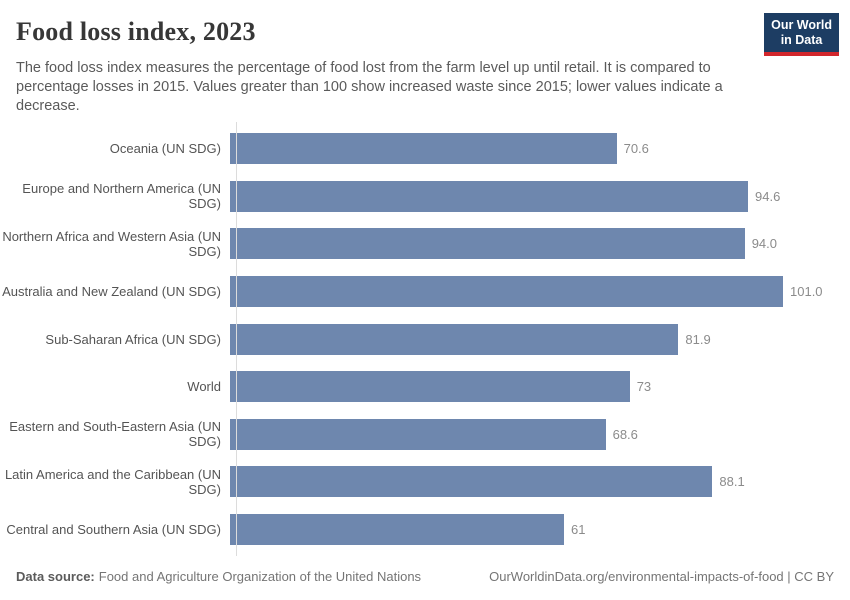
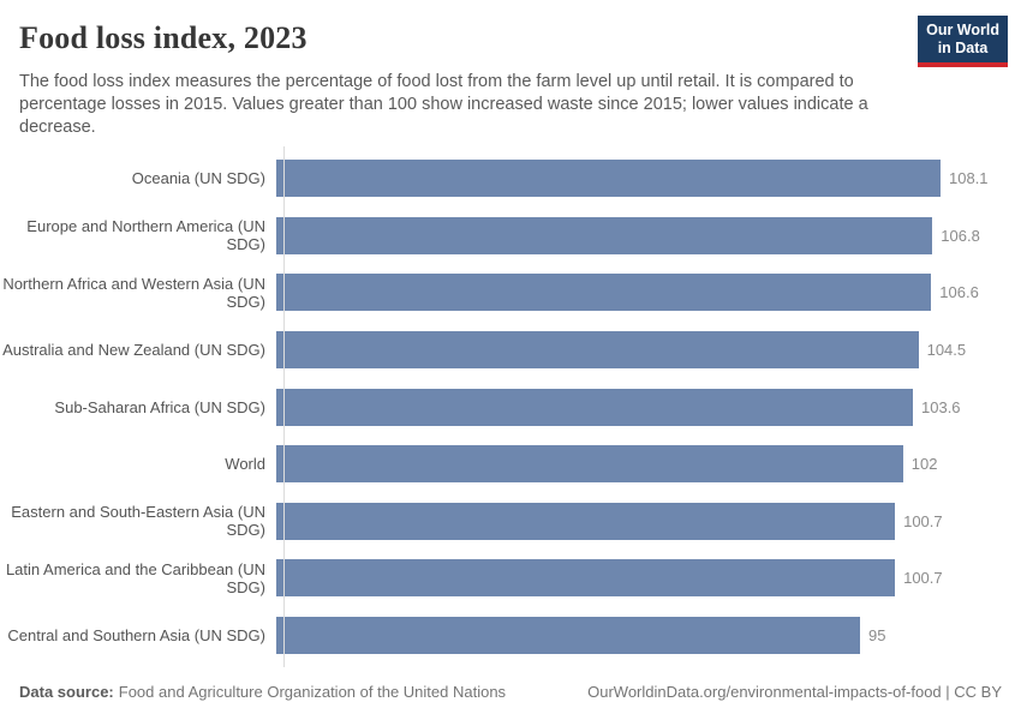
Oceania (UN SDG): 70.6 -> 108.1
Europe and Northern America (UN SDG): 94.6 -> 106.8
Northern Africa and Western Asia (UN SDG): 94.0 -> 106.6
Australia and New Zealand (UN SDG): 101.0 -> 104.5
Sub-Saharan Africa (UN SDG): 81.9 -> 103.6
World: 73 -> 102
Eastern and South-Eastern Asia (UN SDG): 68.6 -> 100.7
Latin America and the Caribbean (UN SDG): 88.1 -> 100.7
Central and Southern Asia (UN SDG): 61 -> 95
